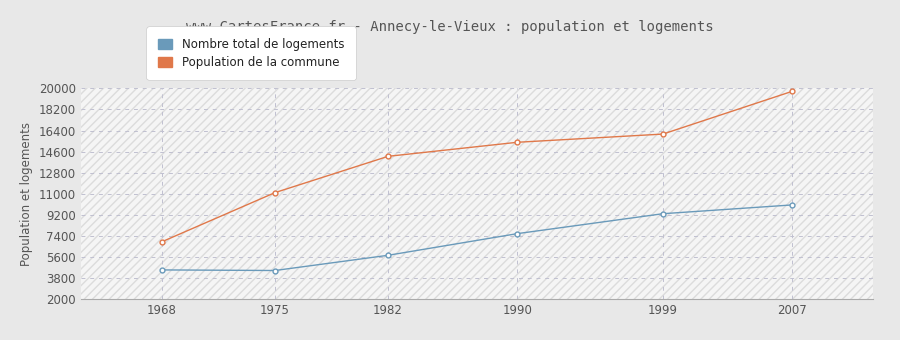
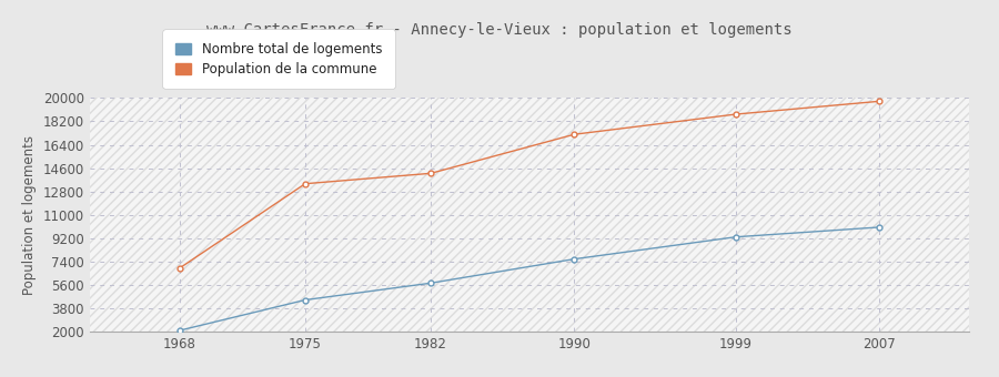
Nombre total de logements/1968: 4500 -> 2100
Population de la commune/1975: 11100 -> 13400
Population de la commune/1990: 15400 -> 17200
Population de la commune/1999: 16100 -> 18800
